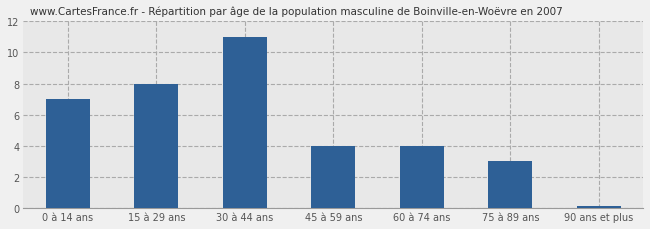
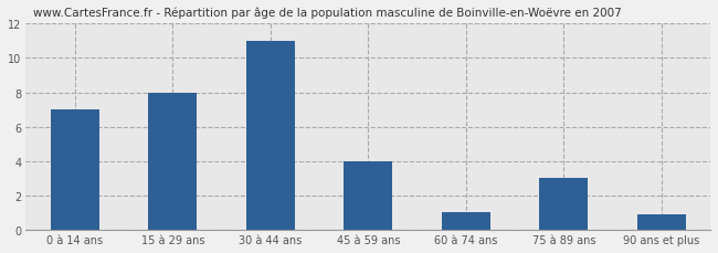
60 à 74 ans: 4.0 -> 1.0
90 ans et plus: 0.1 -> 0.9
